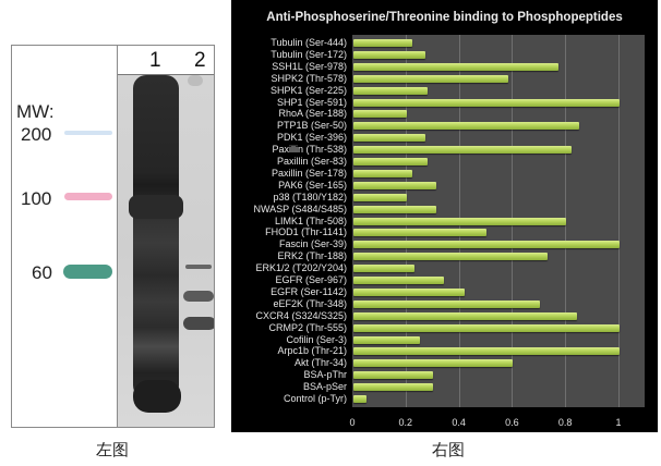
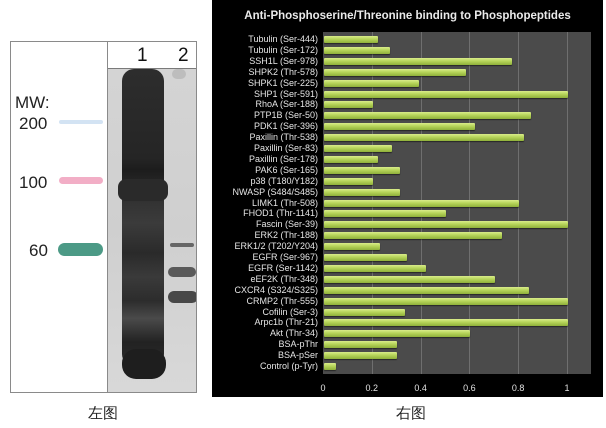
SHPK1 (Ser-225): 0.28 -> 0.39
PDK1 (Ser-396): 0.27 -> 0.62
Cofilin (Ser-3): 0.25 -> 0.33
